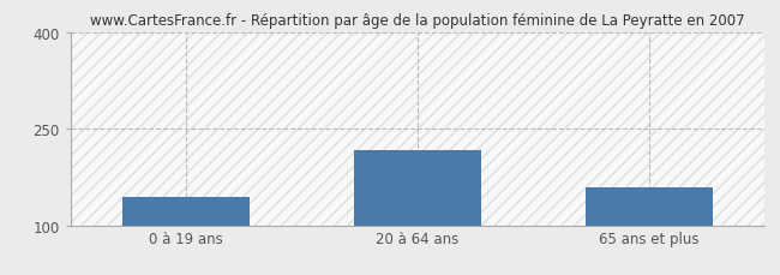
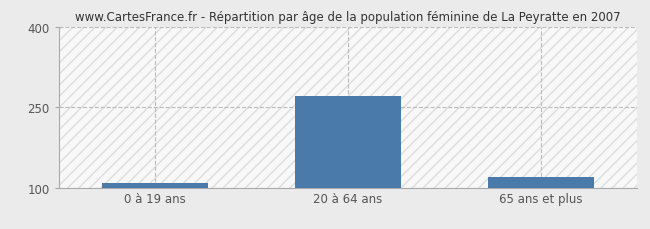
0 à 19 ans: 144 -> 108
20 à 64 ans: 216 -> 271
65 ans et plus: 158 -> 120
